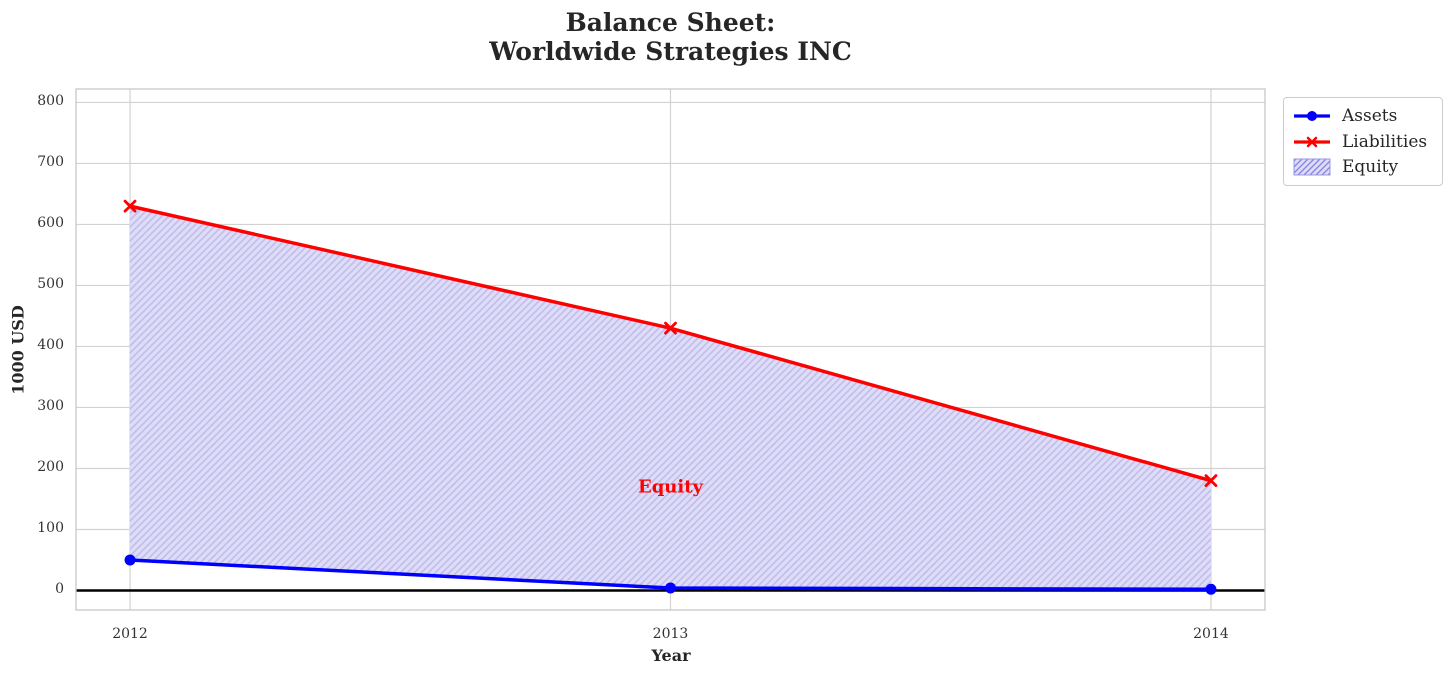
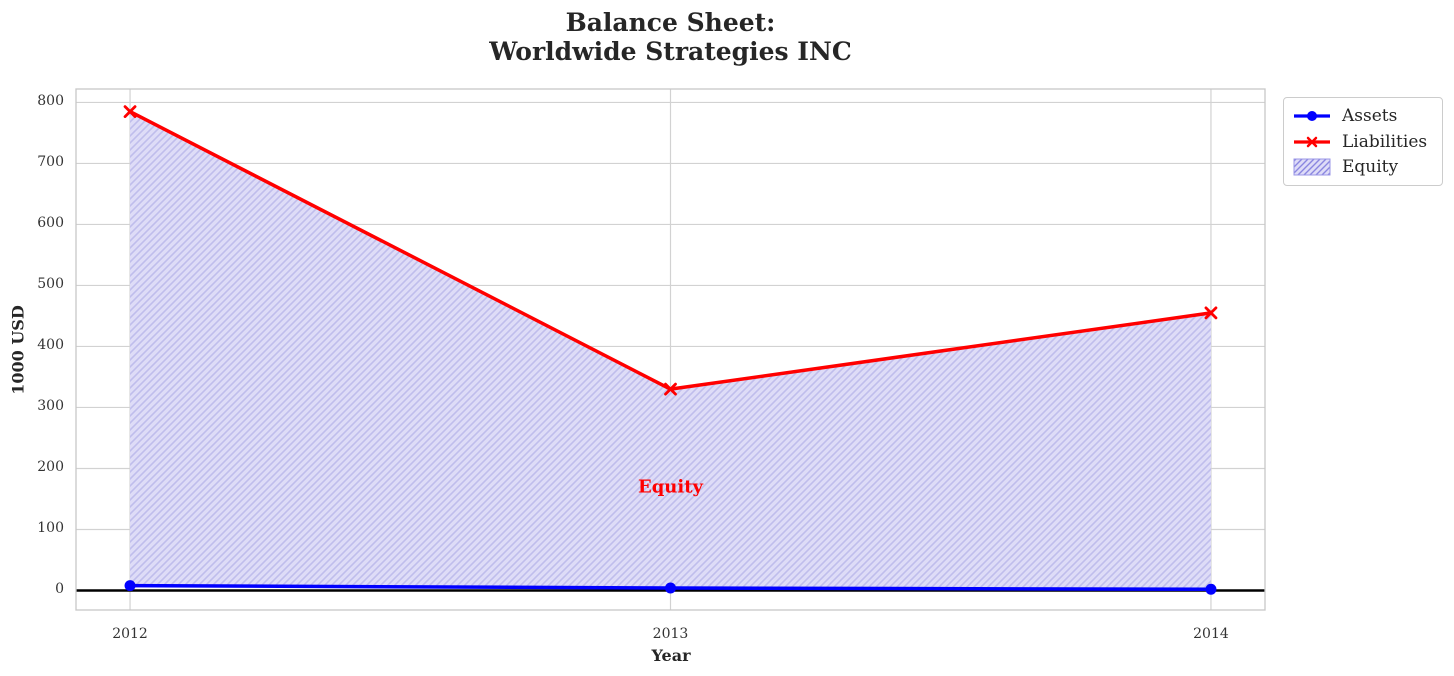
Assets/2012: 50 -> 10
Liabilities/2012: 630 -> 780
Liabilities/2013: 430 -> 330
Liabilities/2014: 180 -> 460
